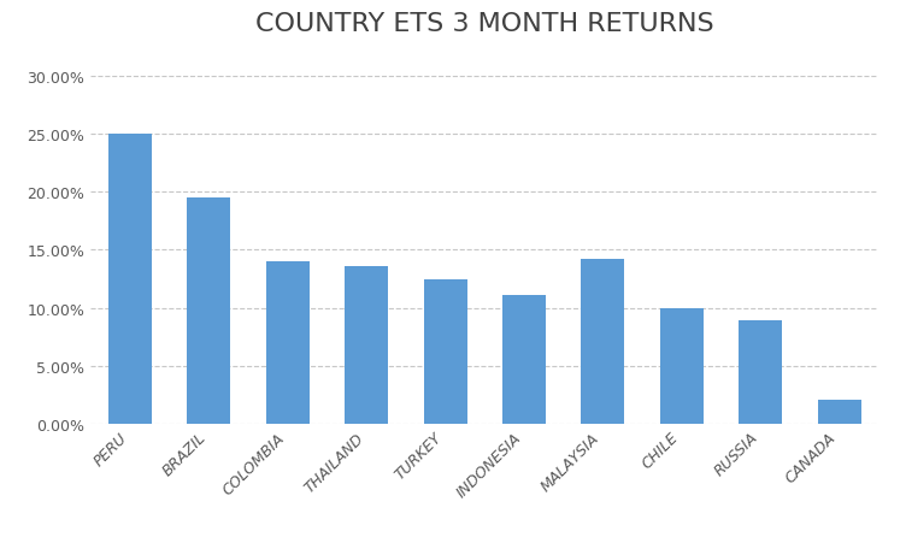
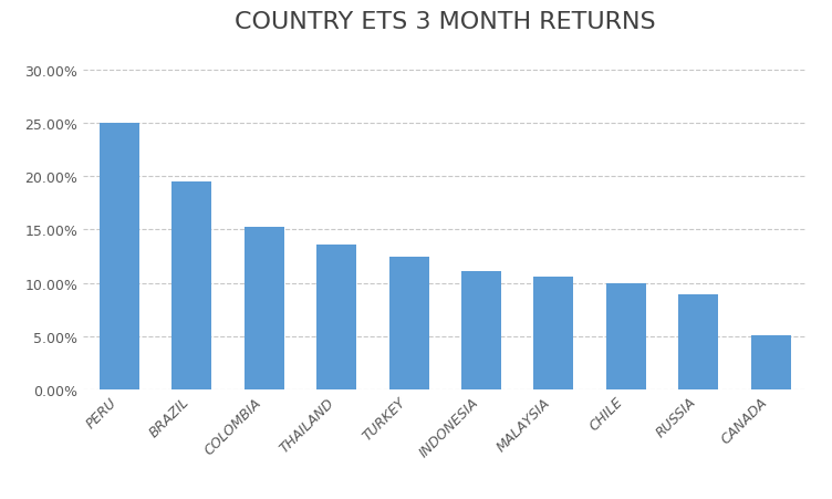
COLOMBIA: 14.0% -> 15.3%
MALAYSIA: 14.2% -> 10.6%
CANADA: 2.0% -> 5.1%
